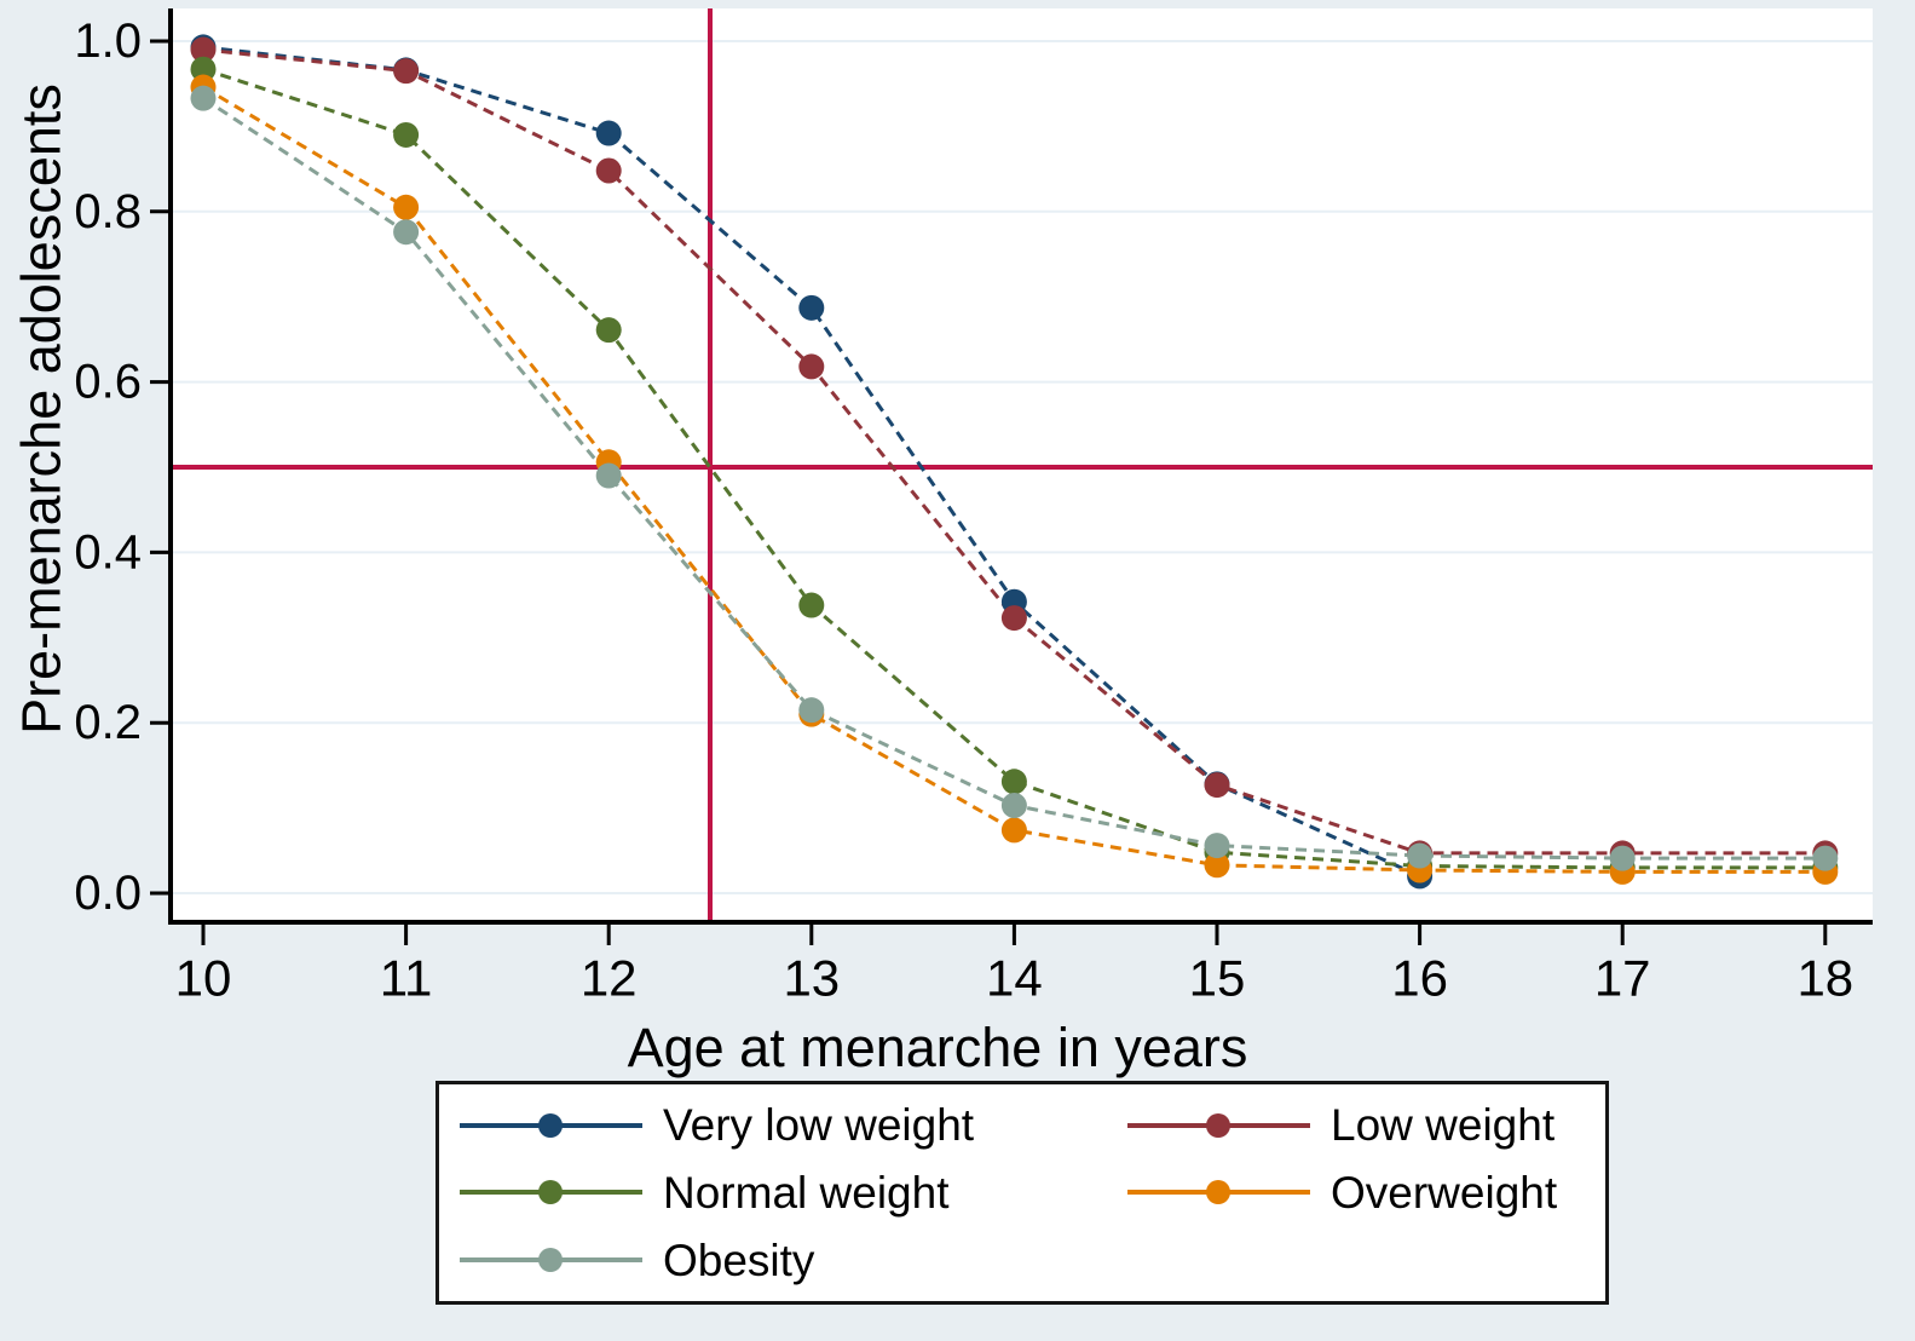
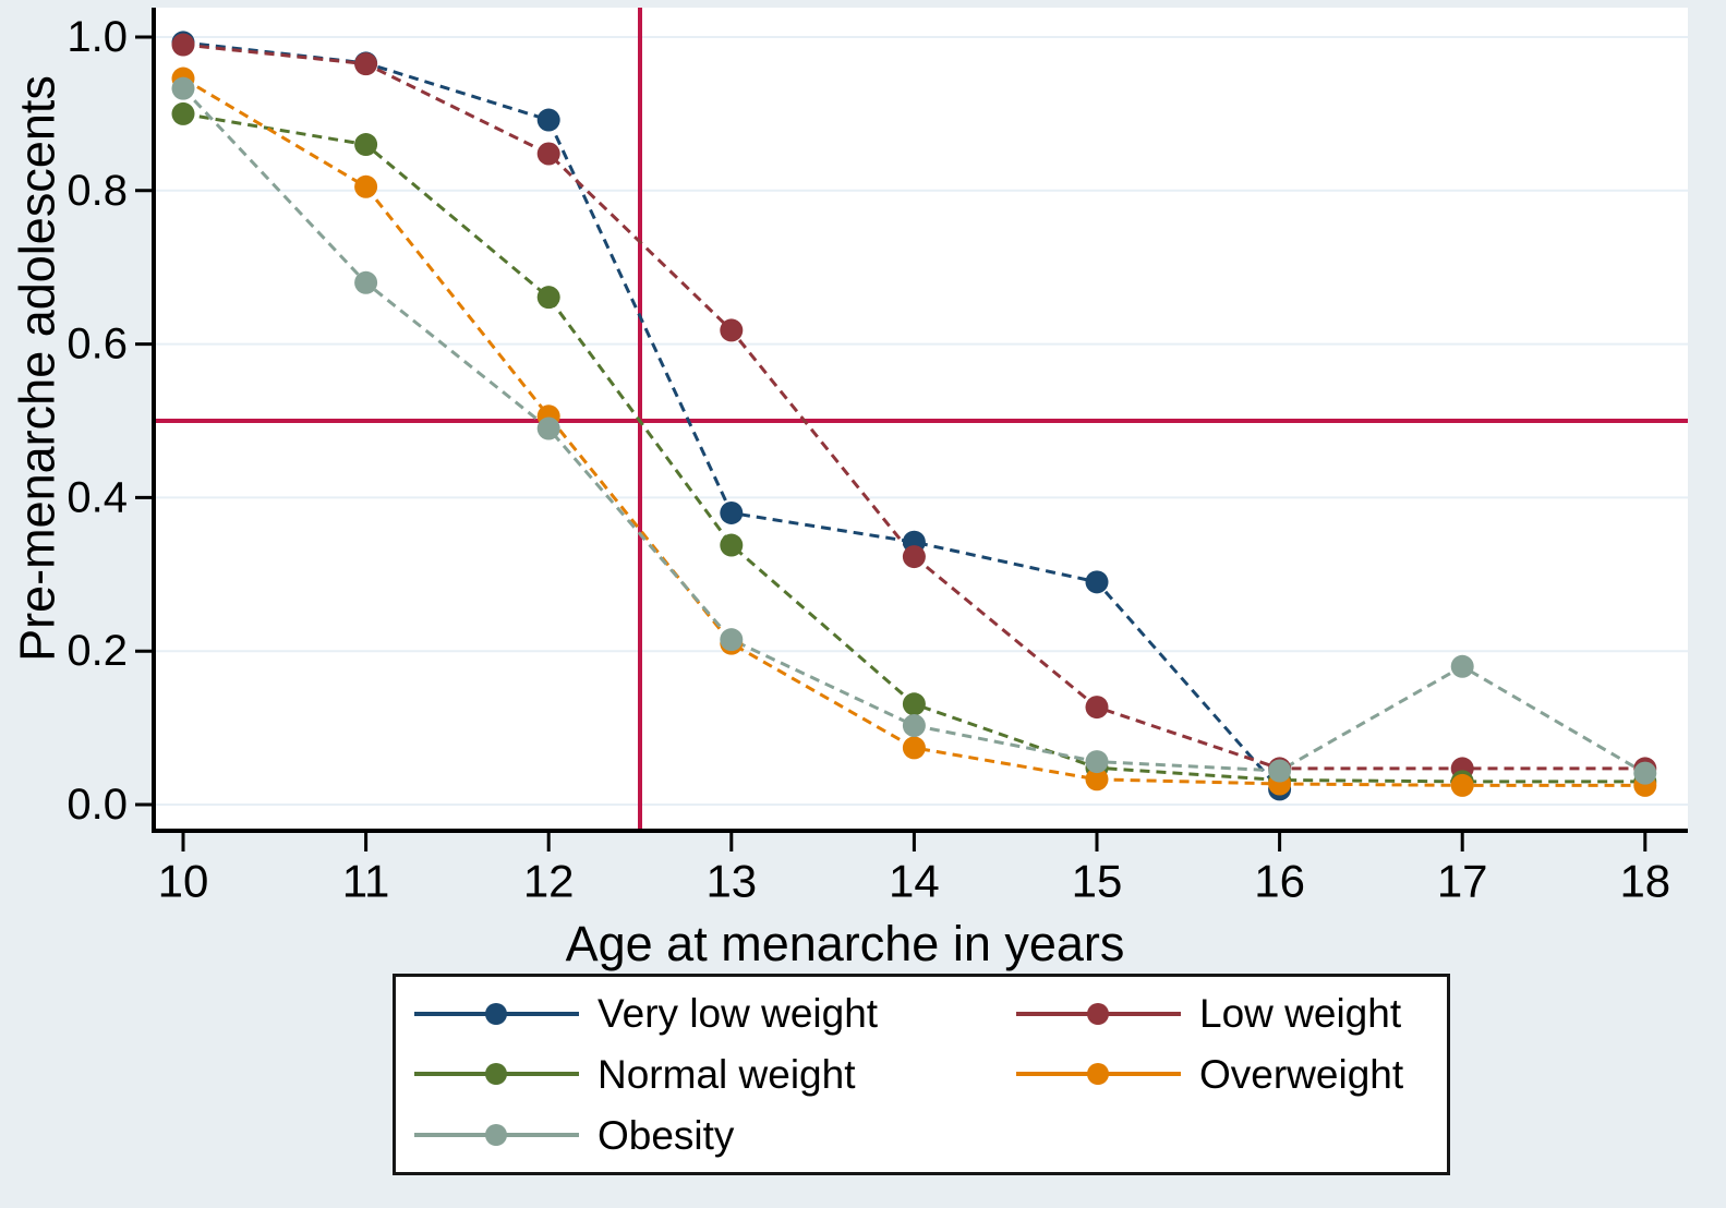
Normal weight/10: 0.97 -> 0.90
Normal weight/11: 0.89 -> 0.86
Obesity/11: 0.78 -> 0.68
Very low weight/13: 0.69 -> 0.38
Very low weight/15: 0.13 -> 0.29
Obesity/17: 0.04 -> 0.18
